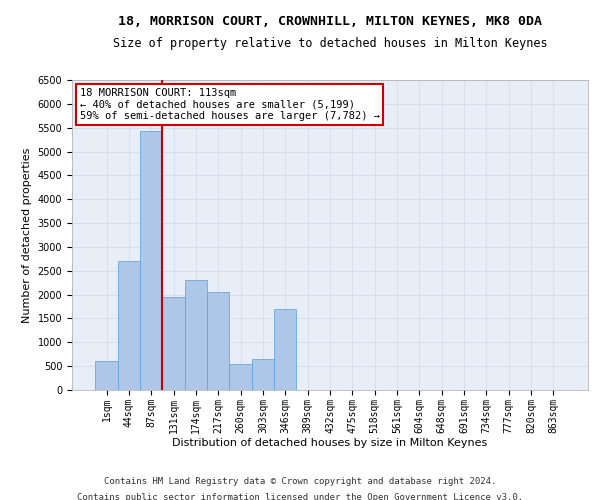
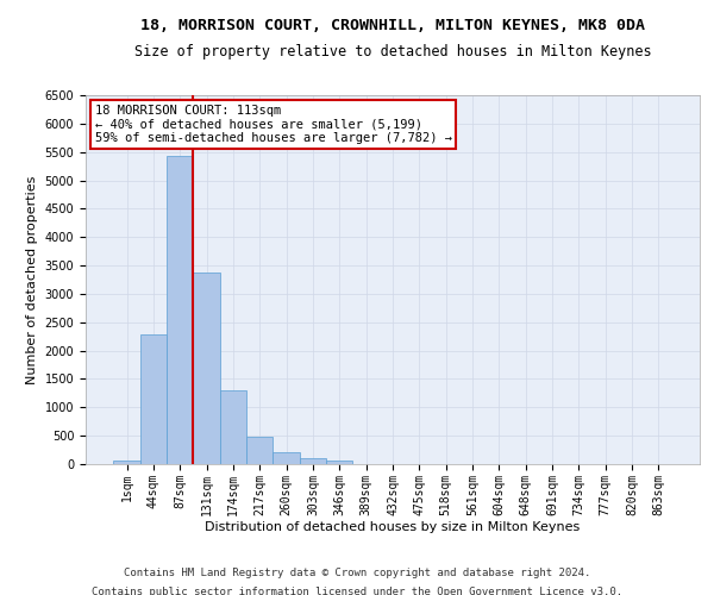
1sqm: 600 -> 70
44sqm: 2700 -> 2280
131sqm: 1950 -> 3380
174sqm: 2300 -> 1310
217sqm: 2050 -> 490
260sqm: 550 -> 200
303sqm: 650 -> 100
346sqm: 1700 -> 60
